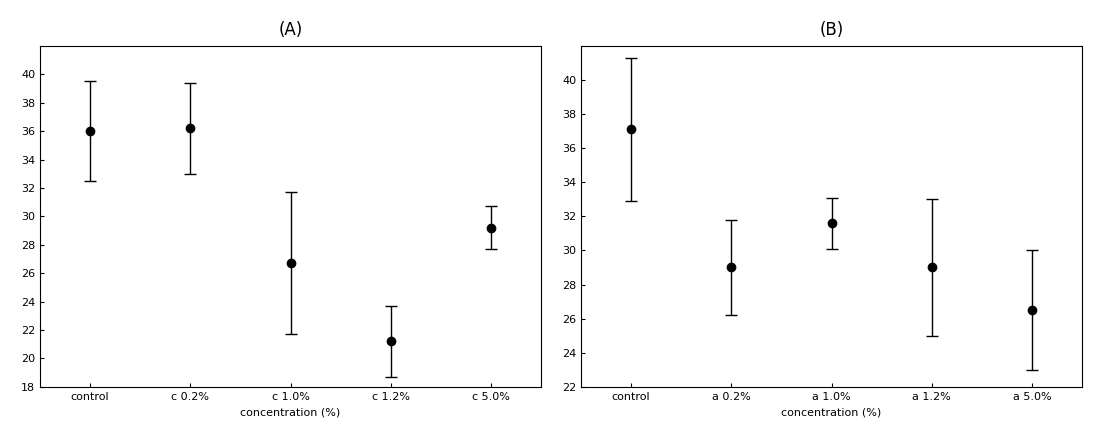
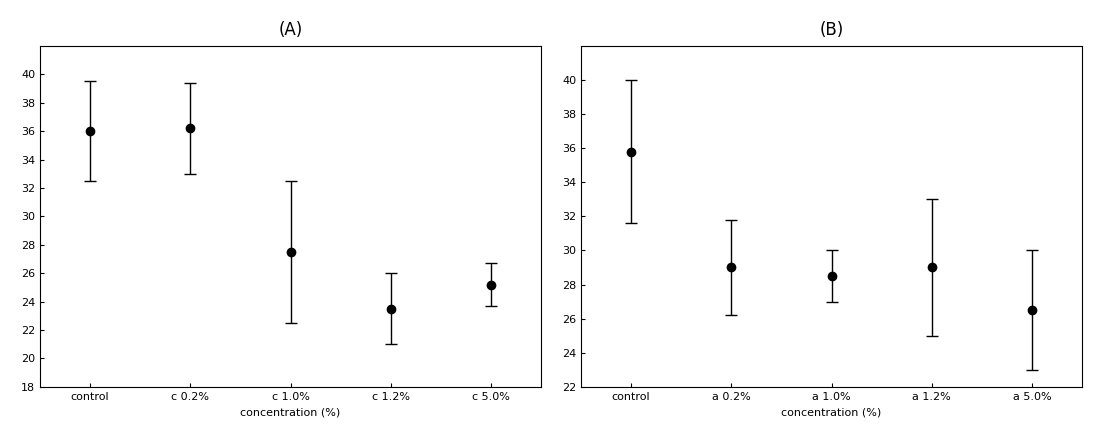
(A)/c 1.0%: 26.7 -> 27.5
(A)/c 1.2%: 21.2 -> 23.5
(A)/c 5.0%: 29.2 -> 25.2
(B)/control: 37.1 -> 35.8
(B)/a 1.0%: 31.6 -> 28.5
